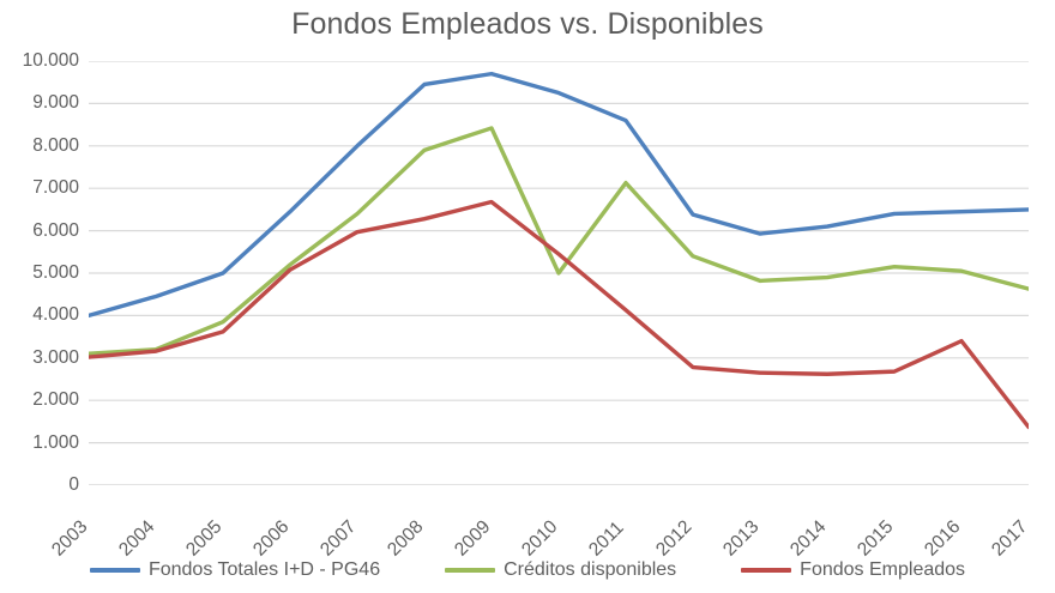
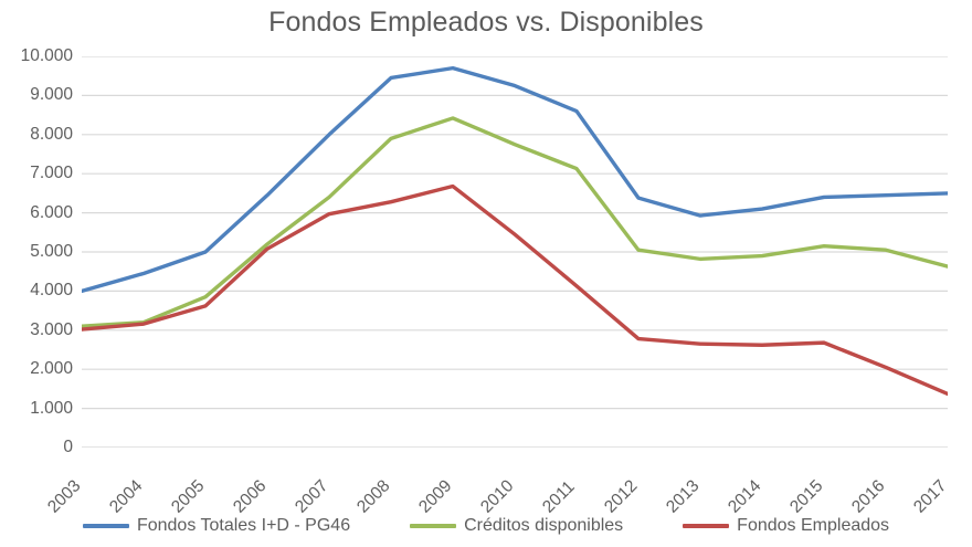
Créditos disponibles/2010: 5000 -> 7800
Créditos disponibles/2012: 5400 -> 5000
Fondos Empleados/2016: 3400 -> 2000
